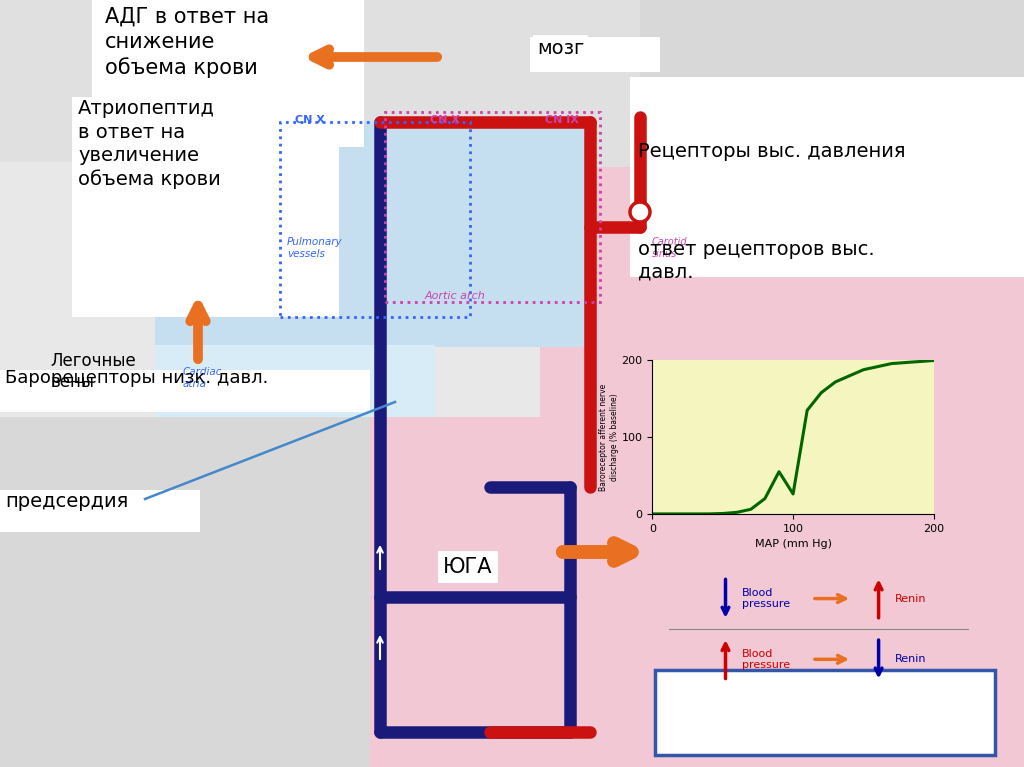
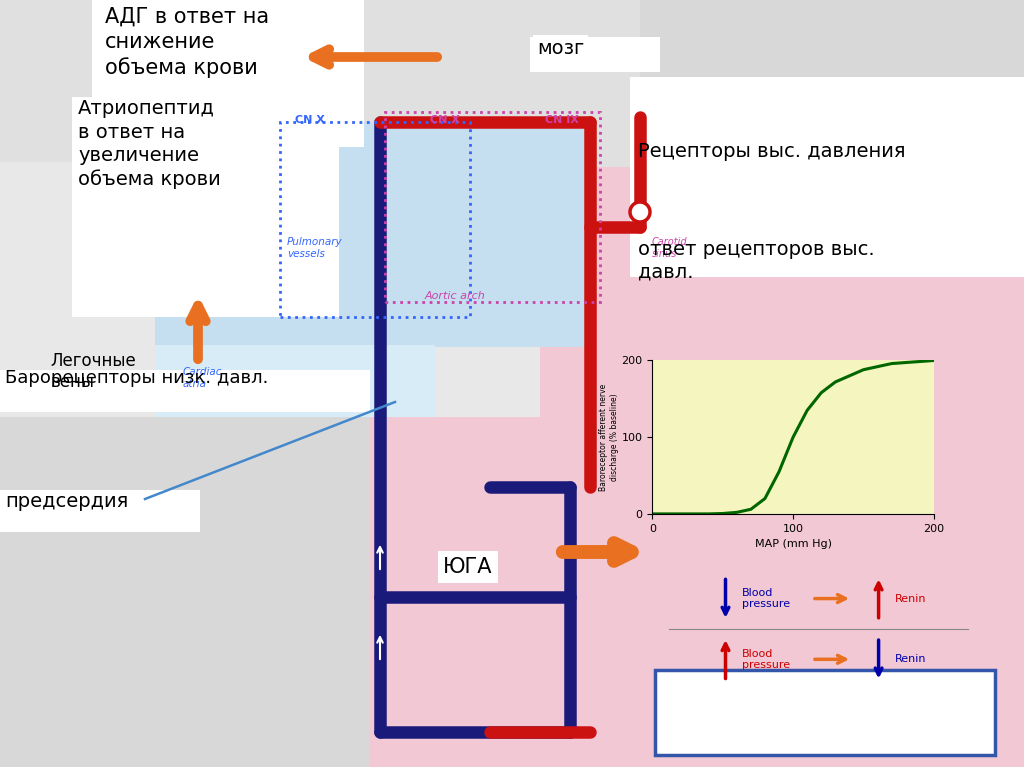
100: 26 -> 100
